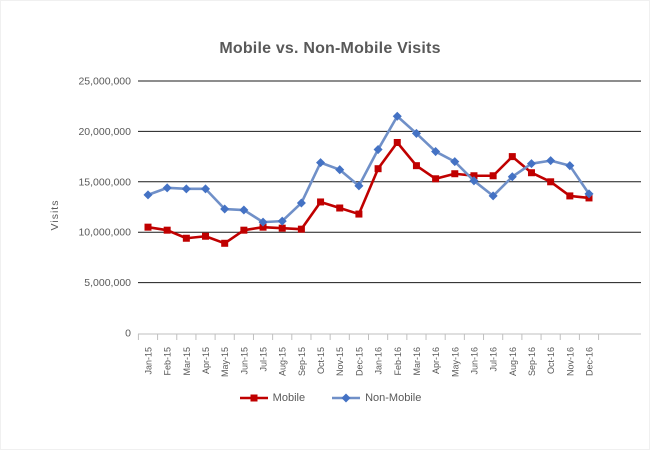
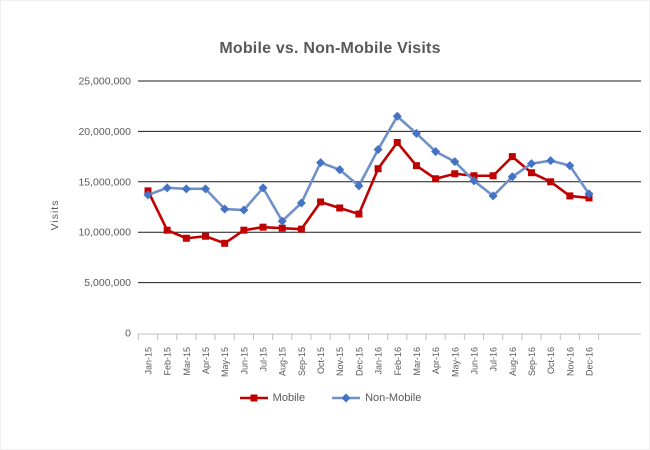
Mobile/Jan-15: 10500000 -> 14100000
Non-Mobile/Jul-15: 11000000 -> 14400000
